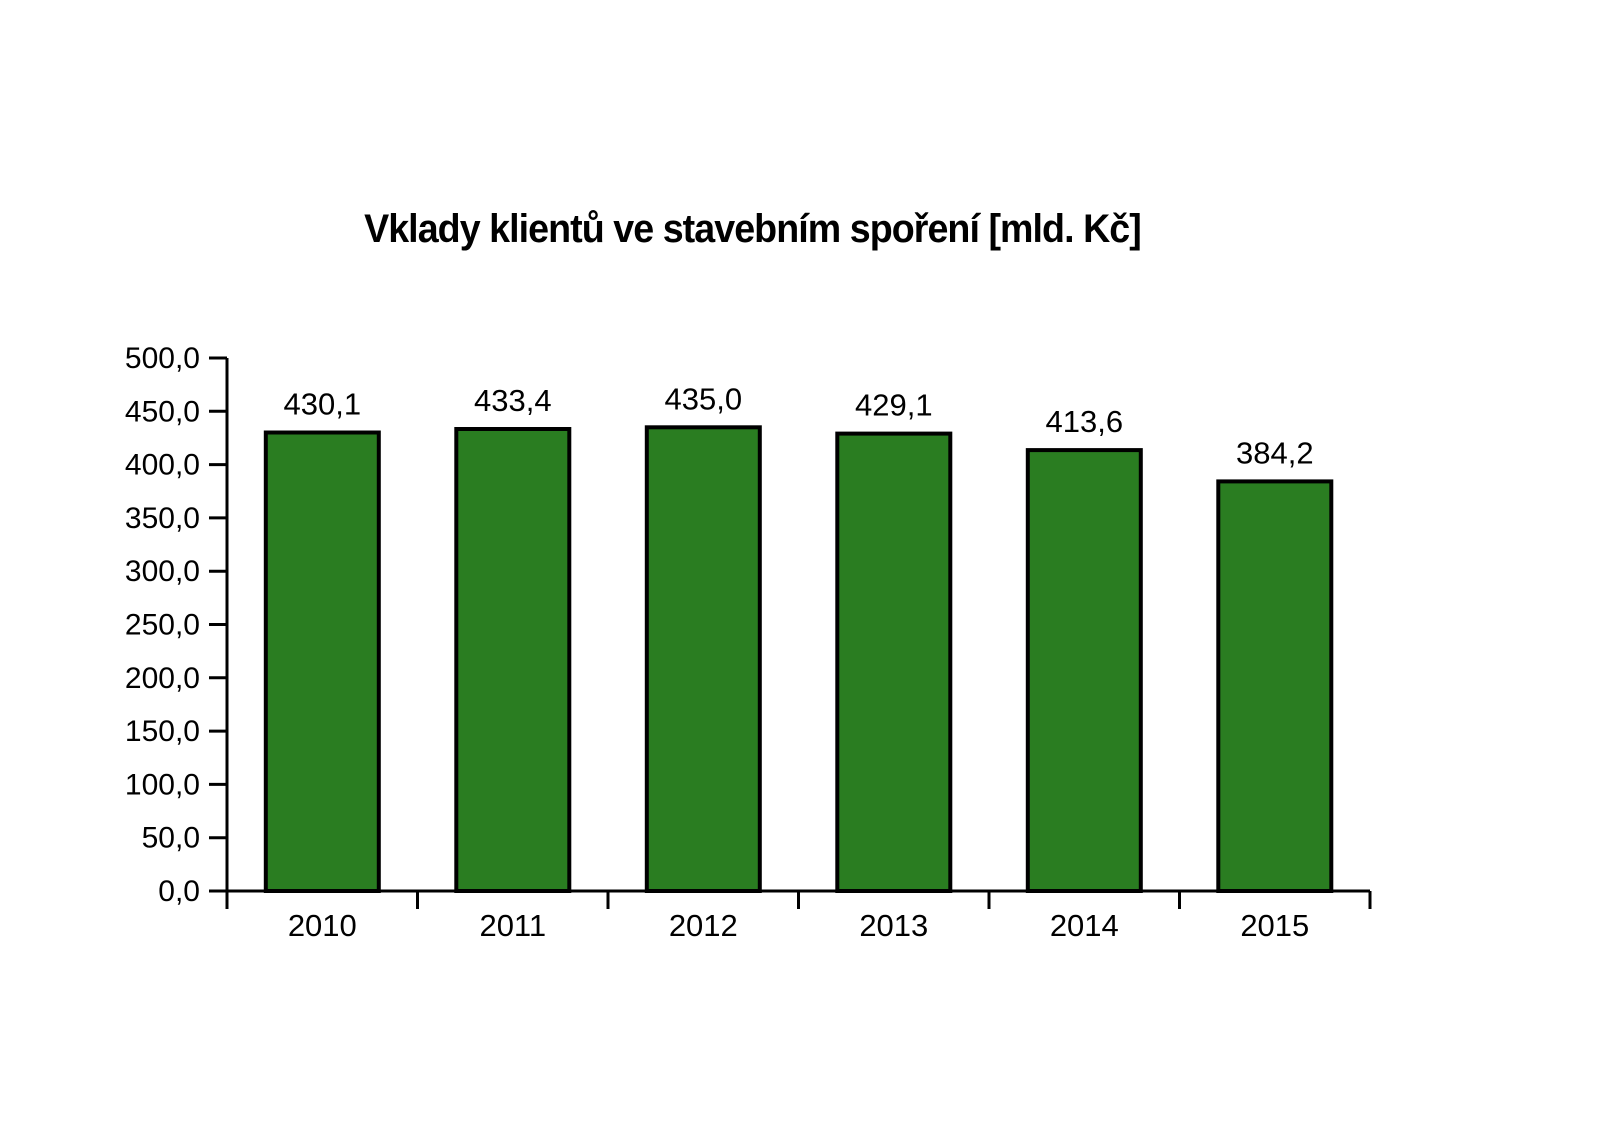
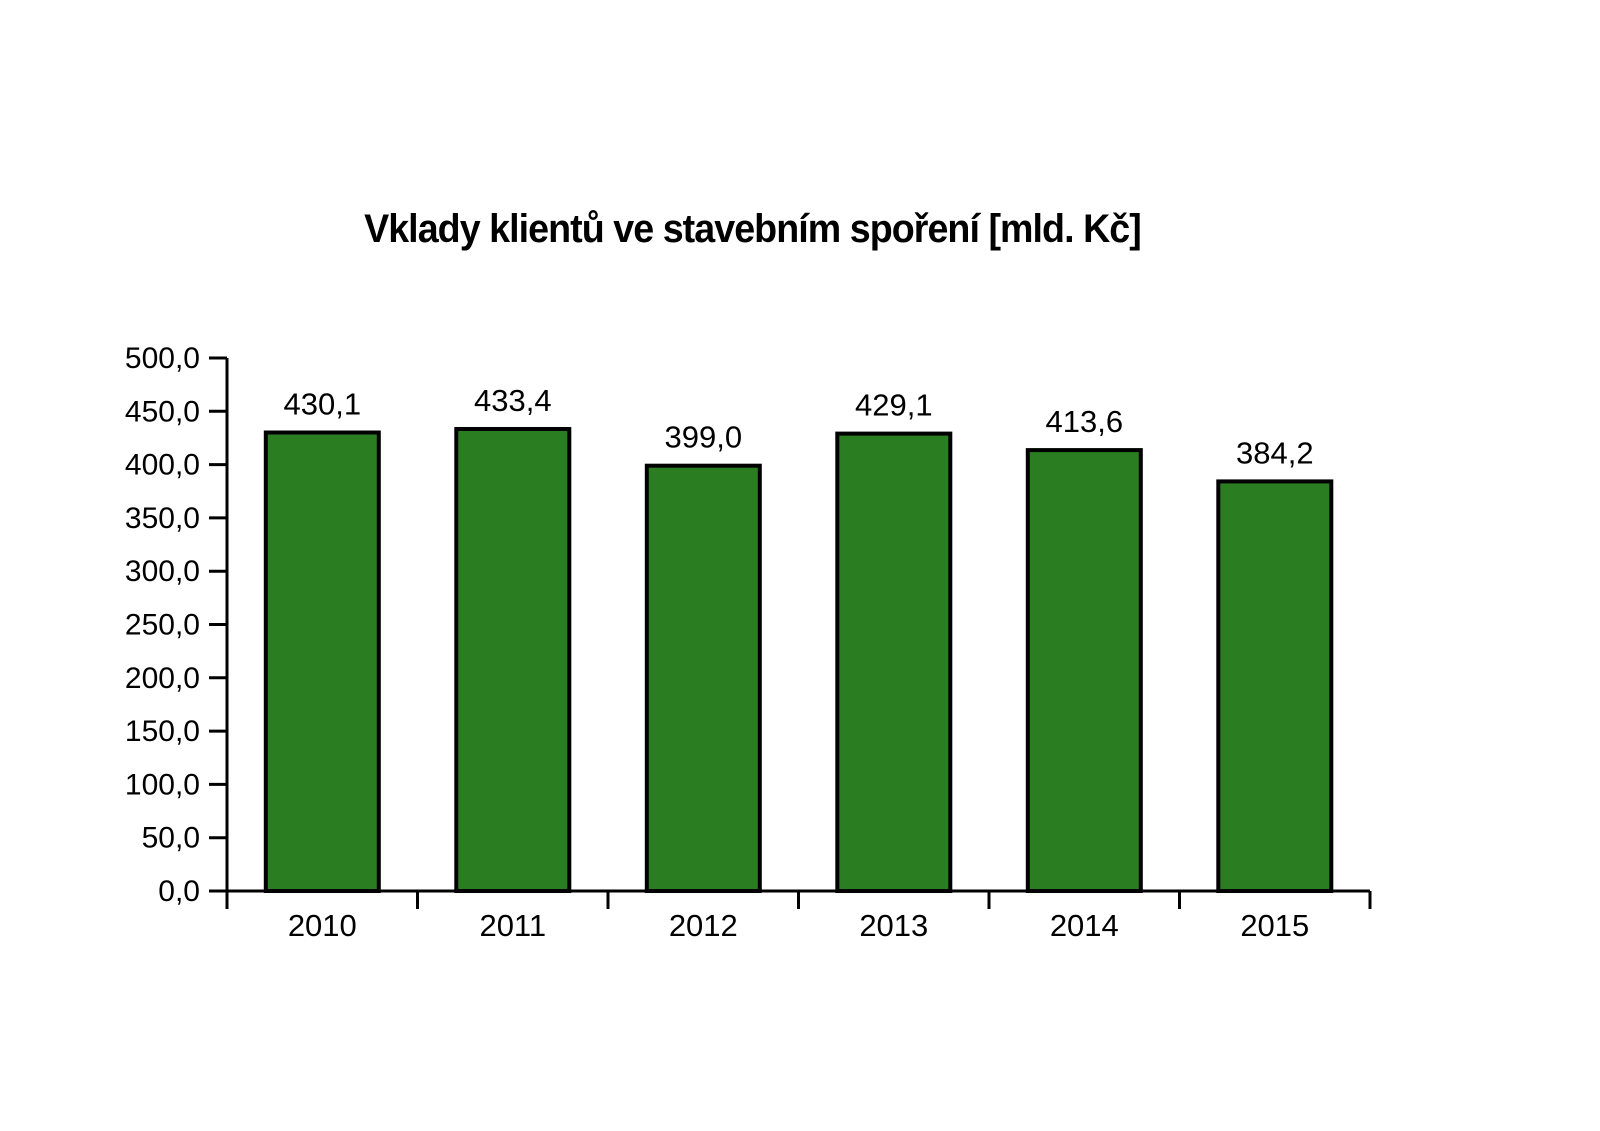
2012: 435,0 -> 399,0
